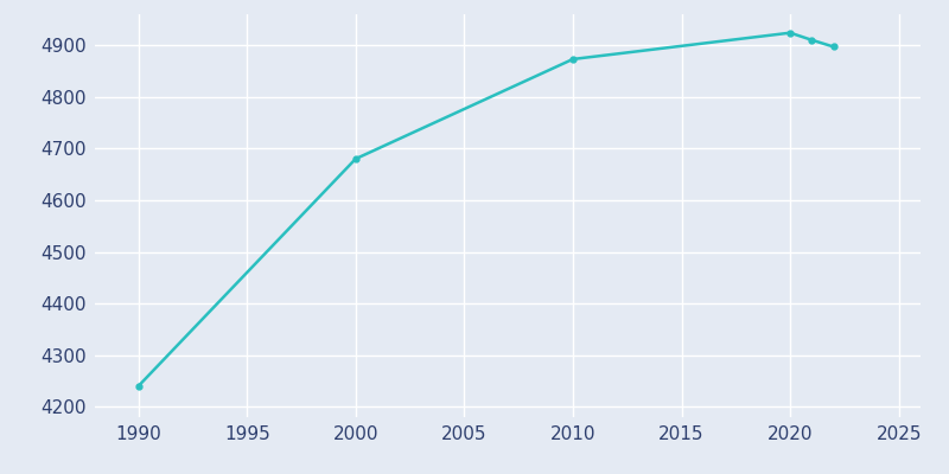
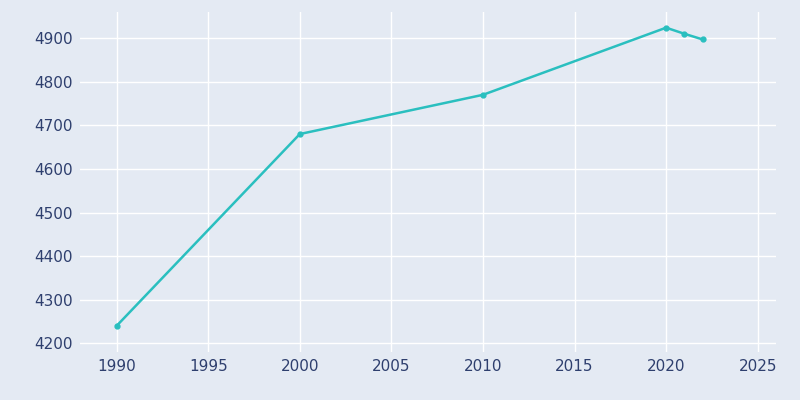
2010: 4873 -> 4770
